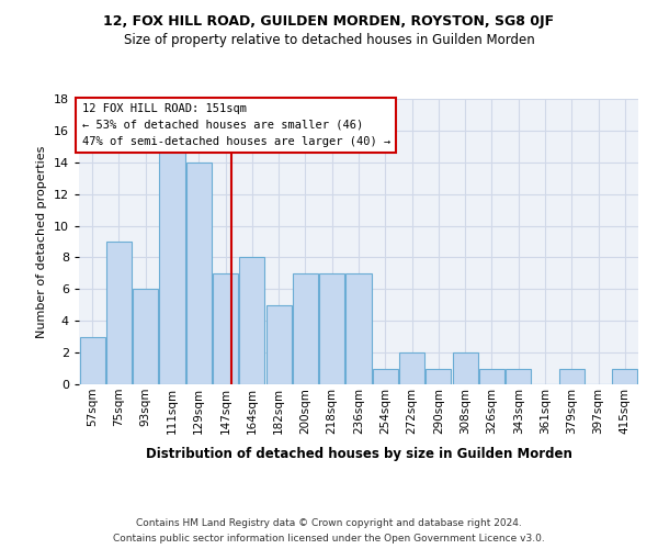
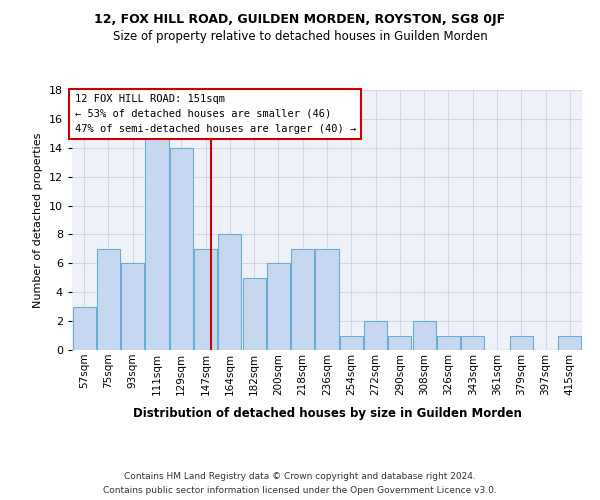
75sqm: 9 -> 7
200sqm: 7 -> 6
